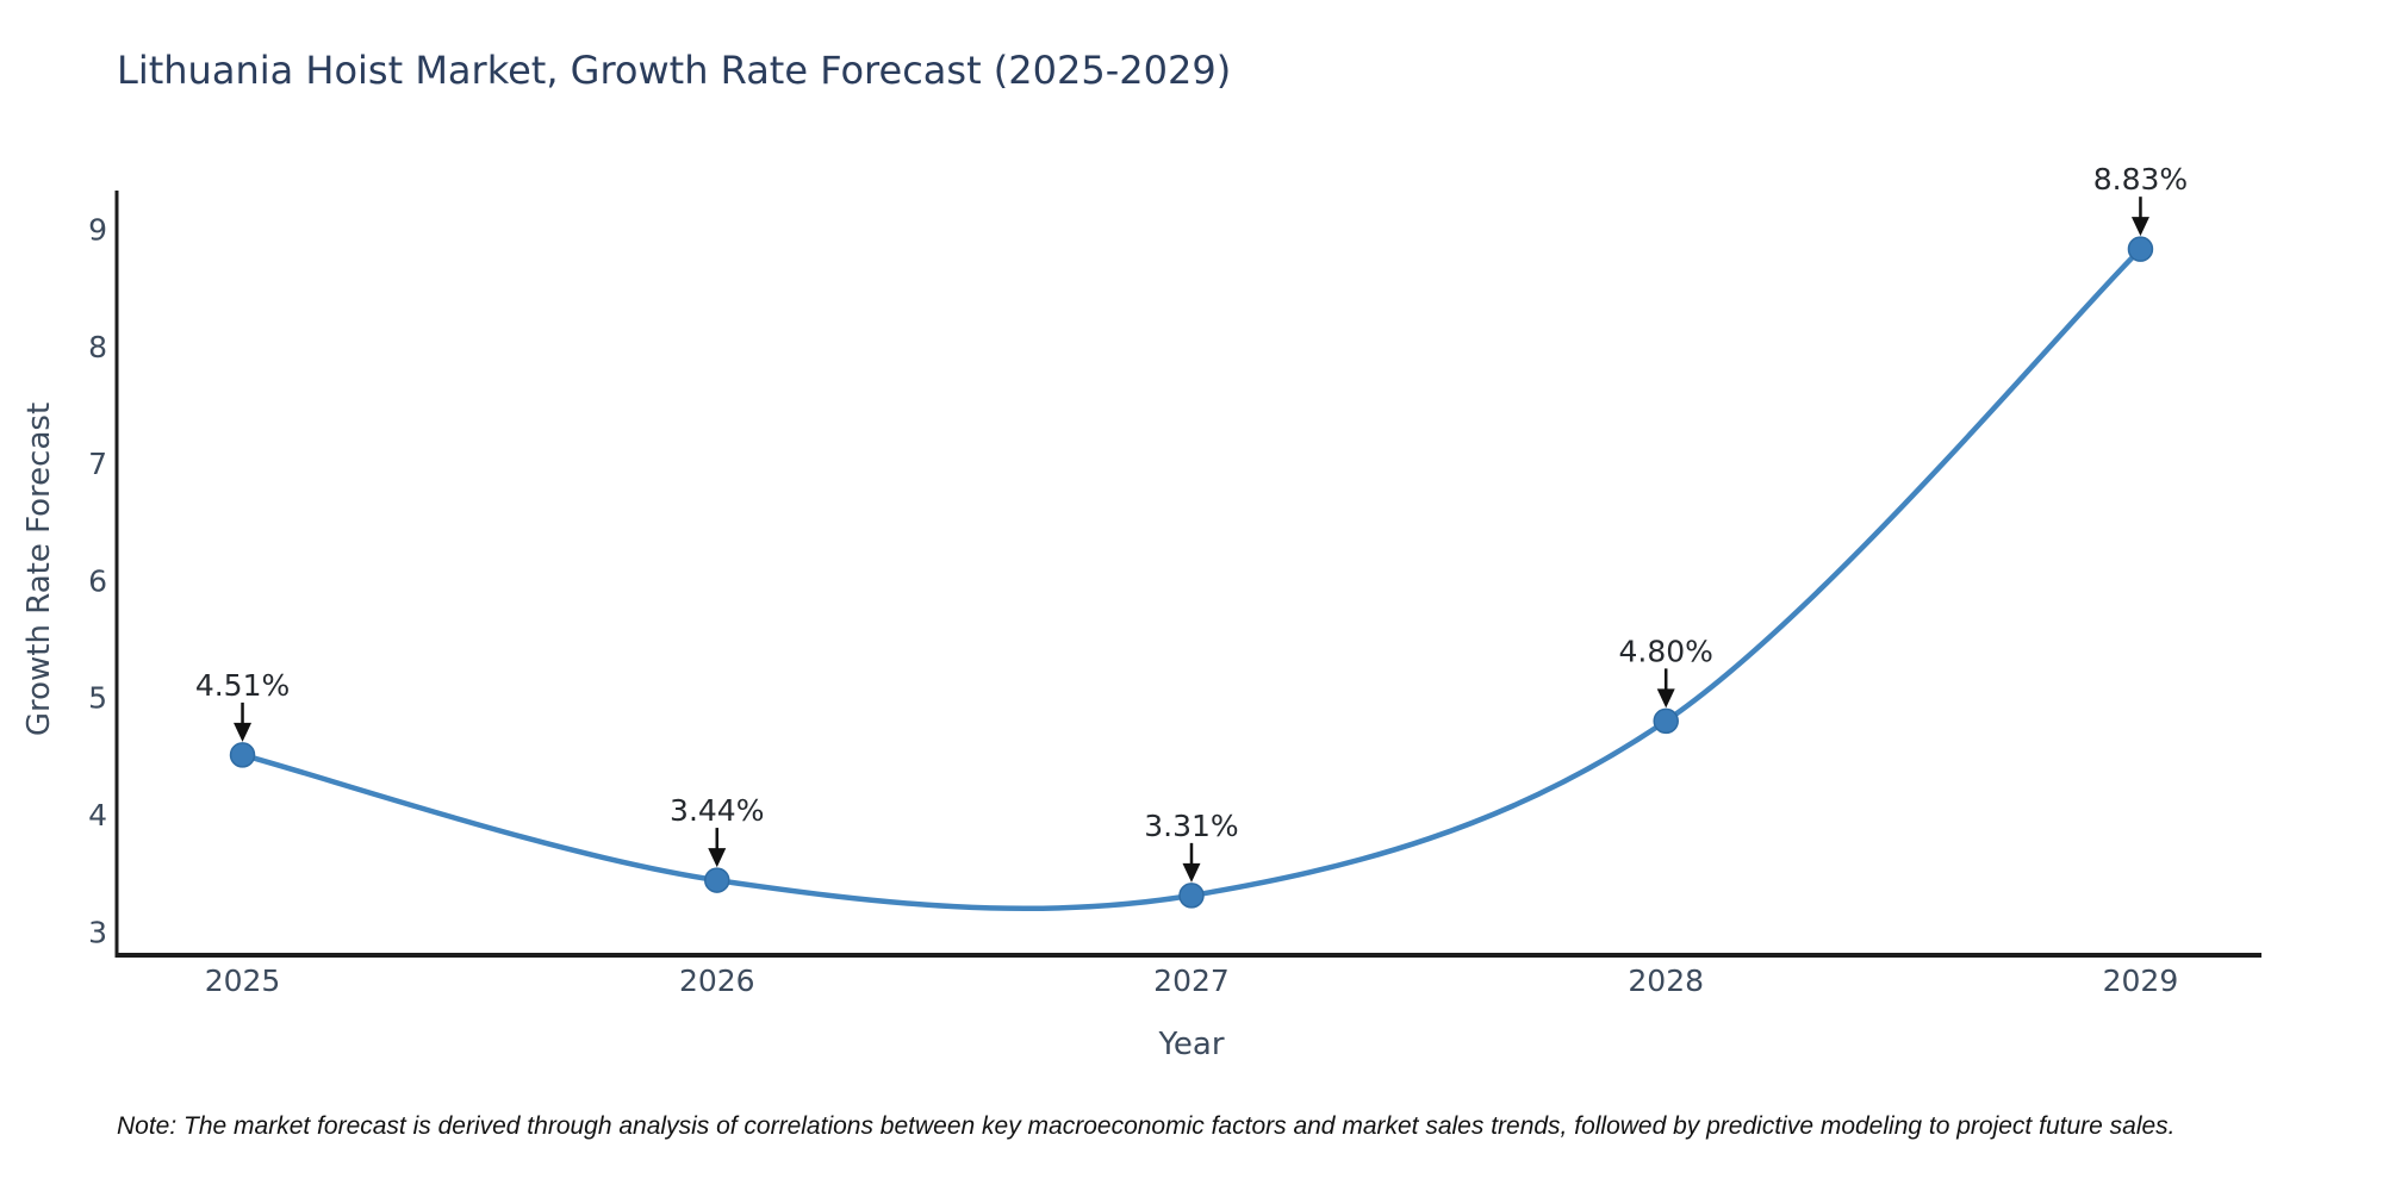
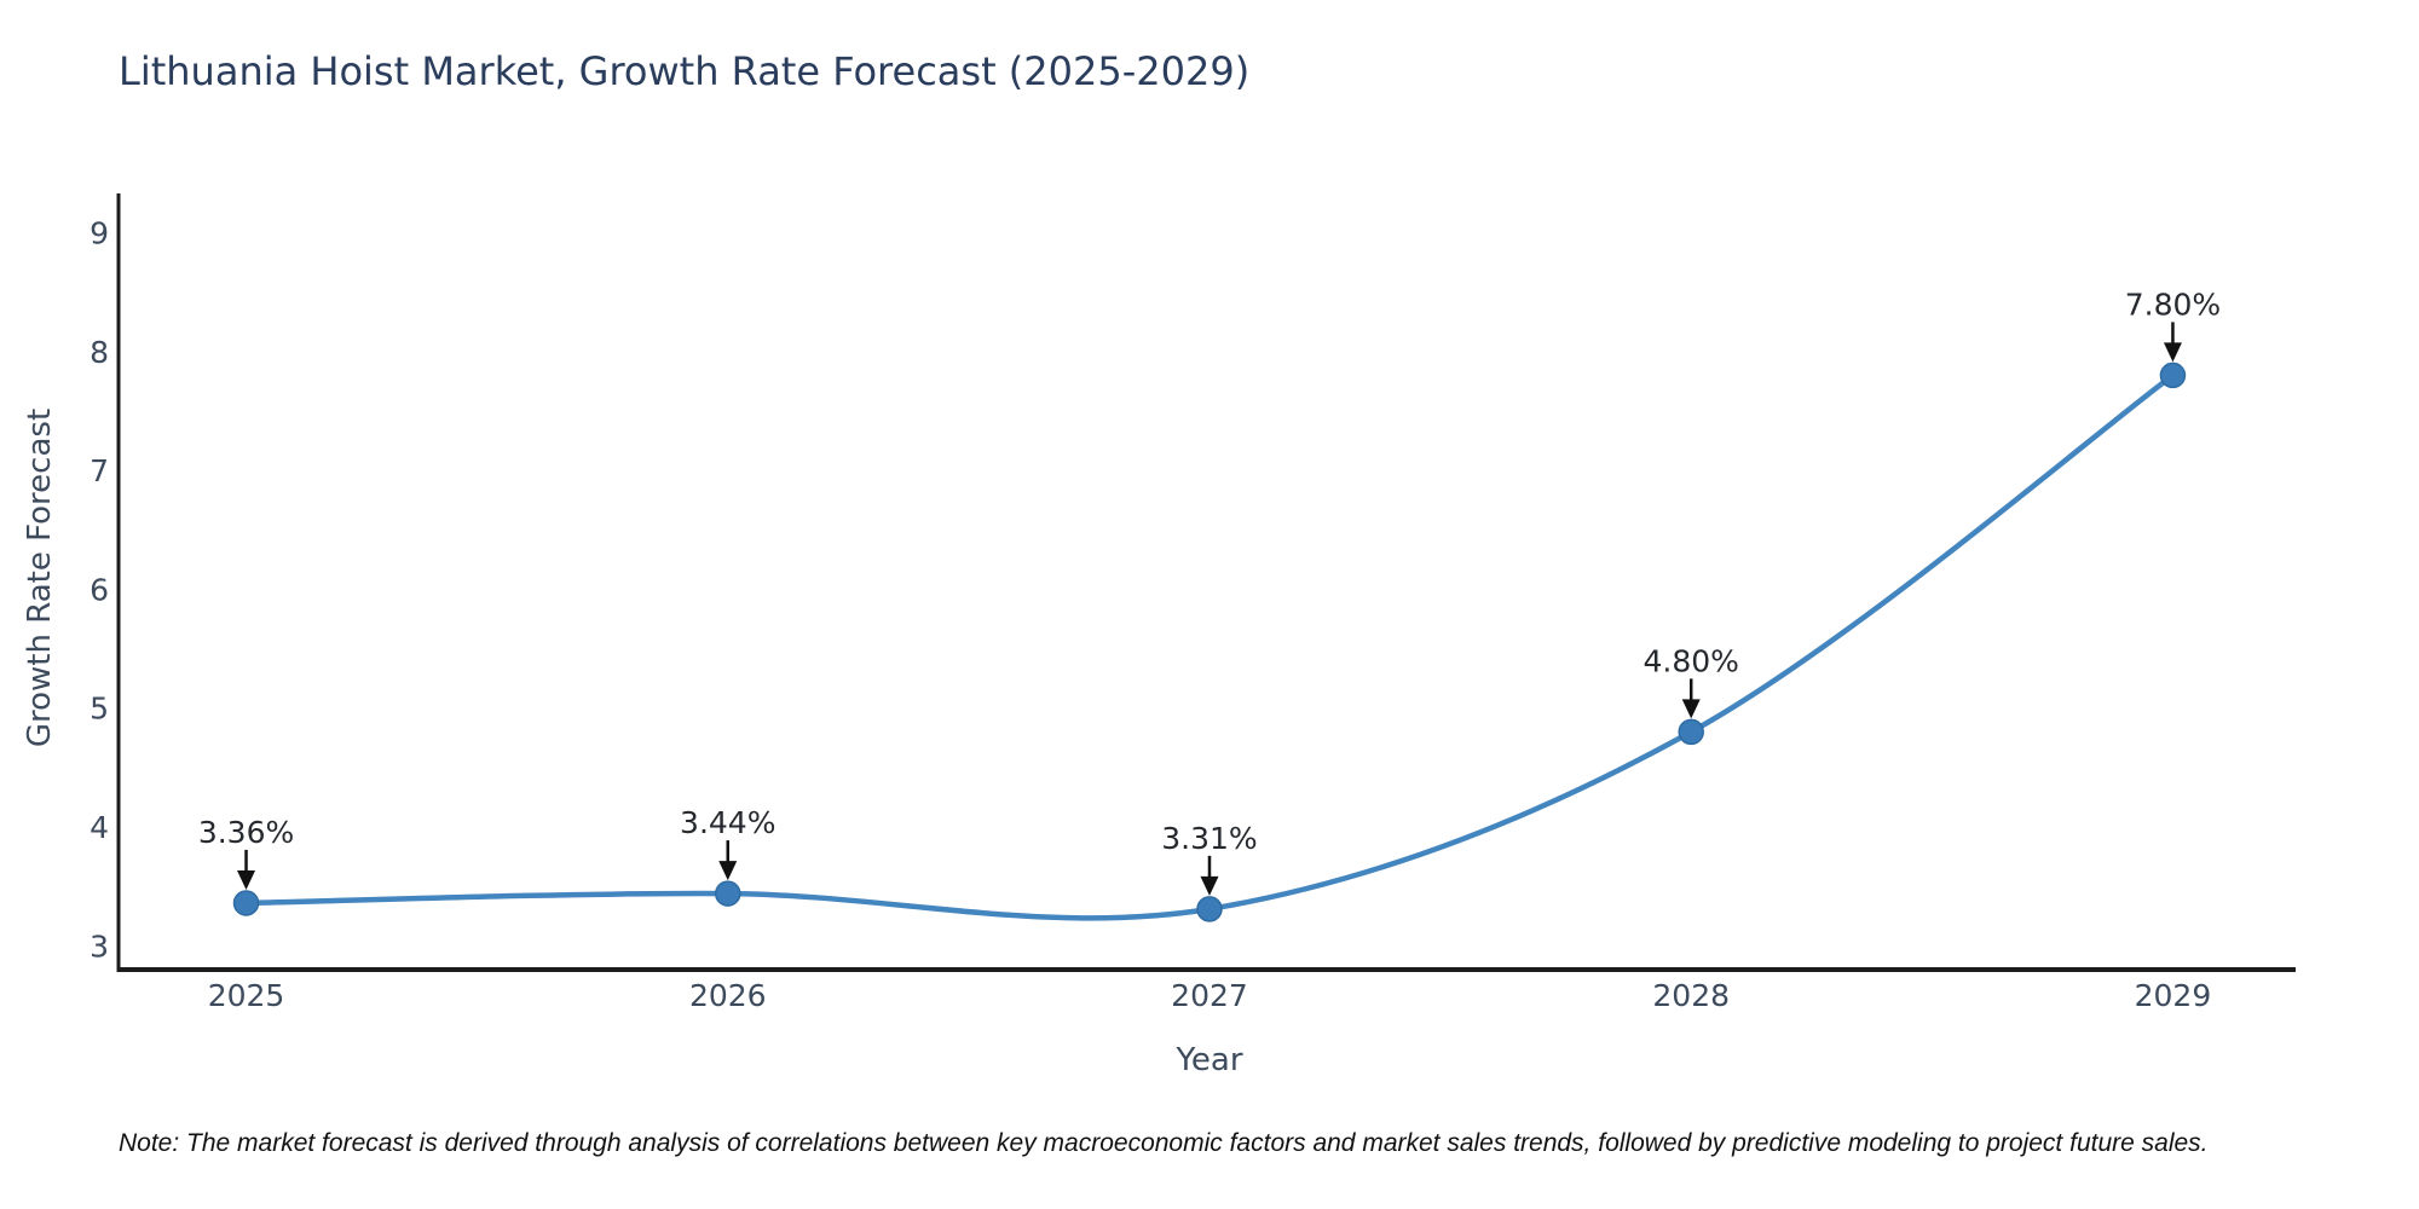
2025: 4.51% -> 3.36%
2029: 8.83% -> 7.80%
